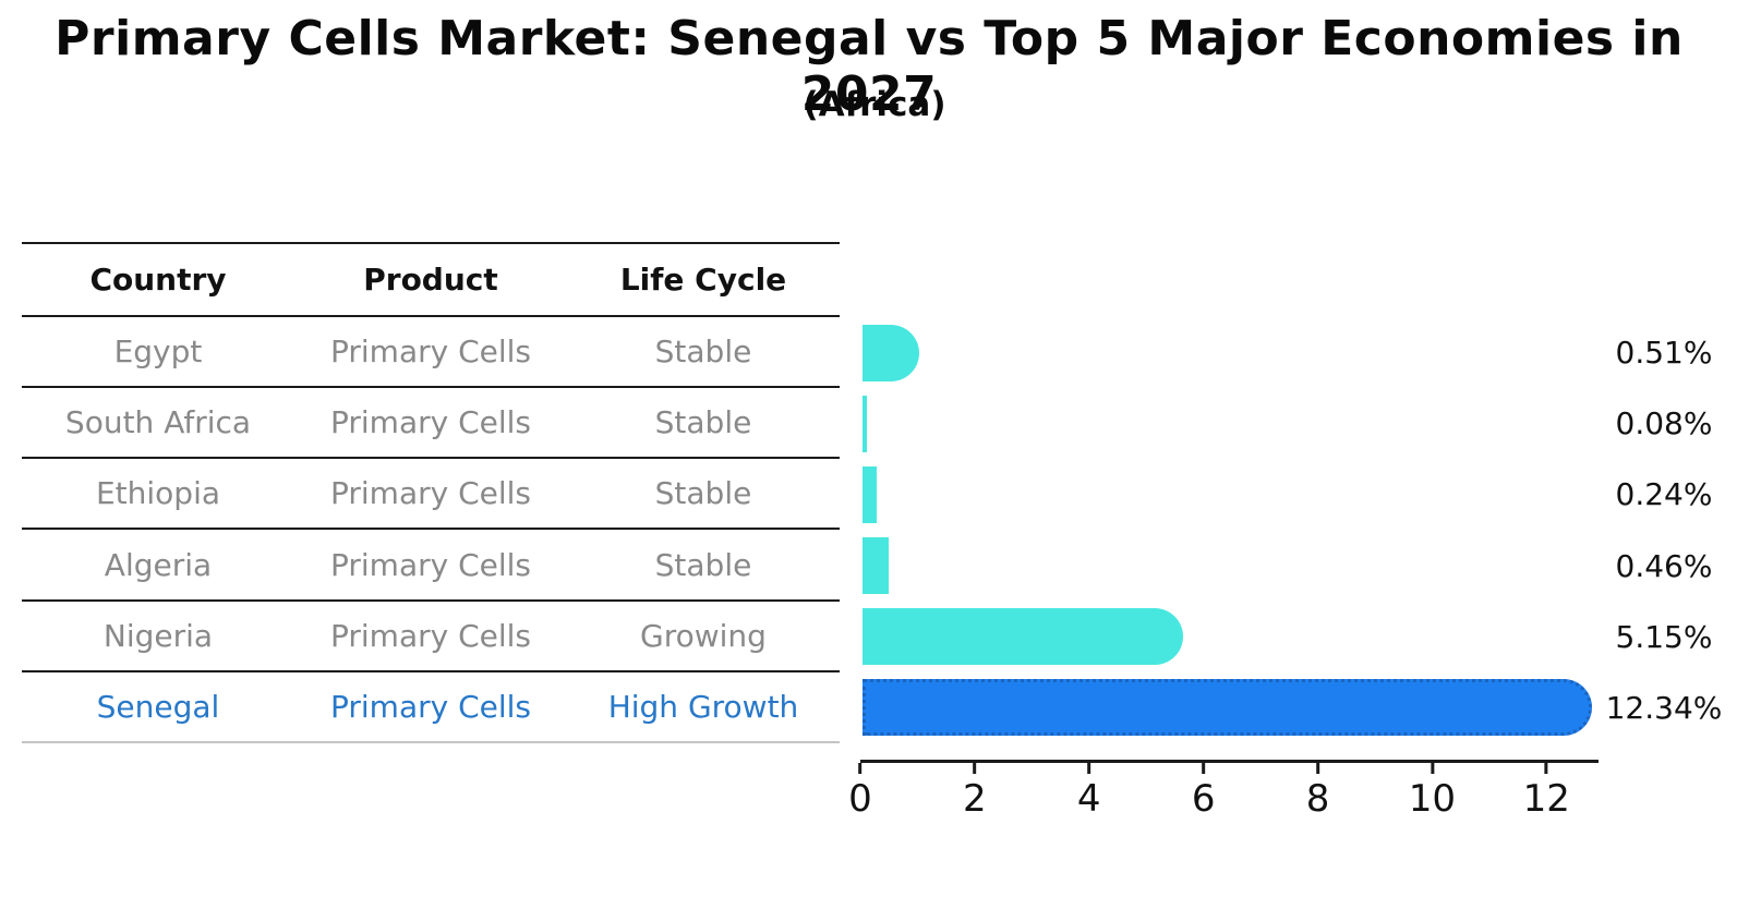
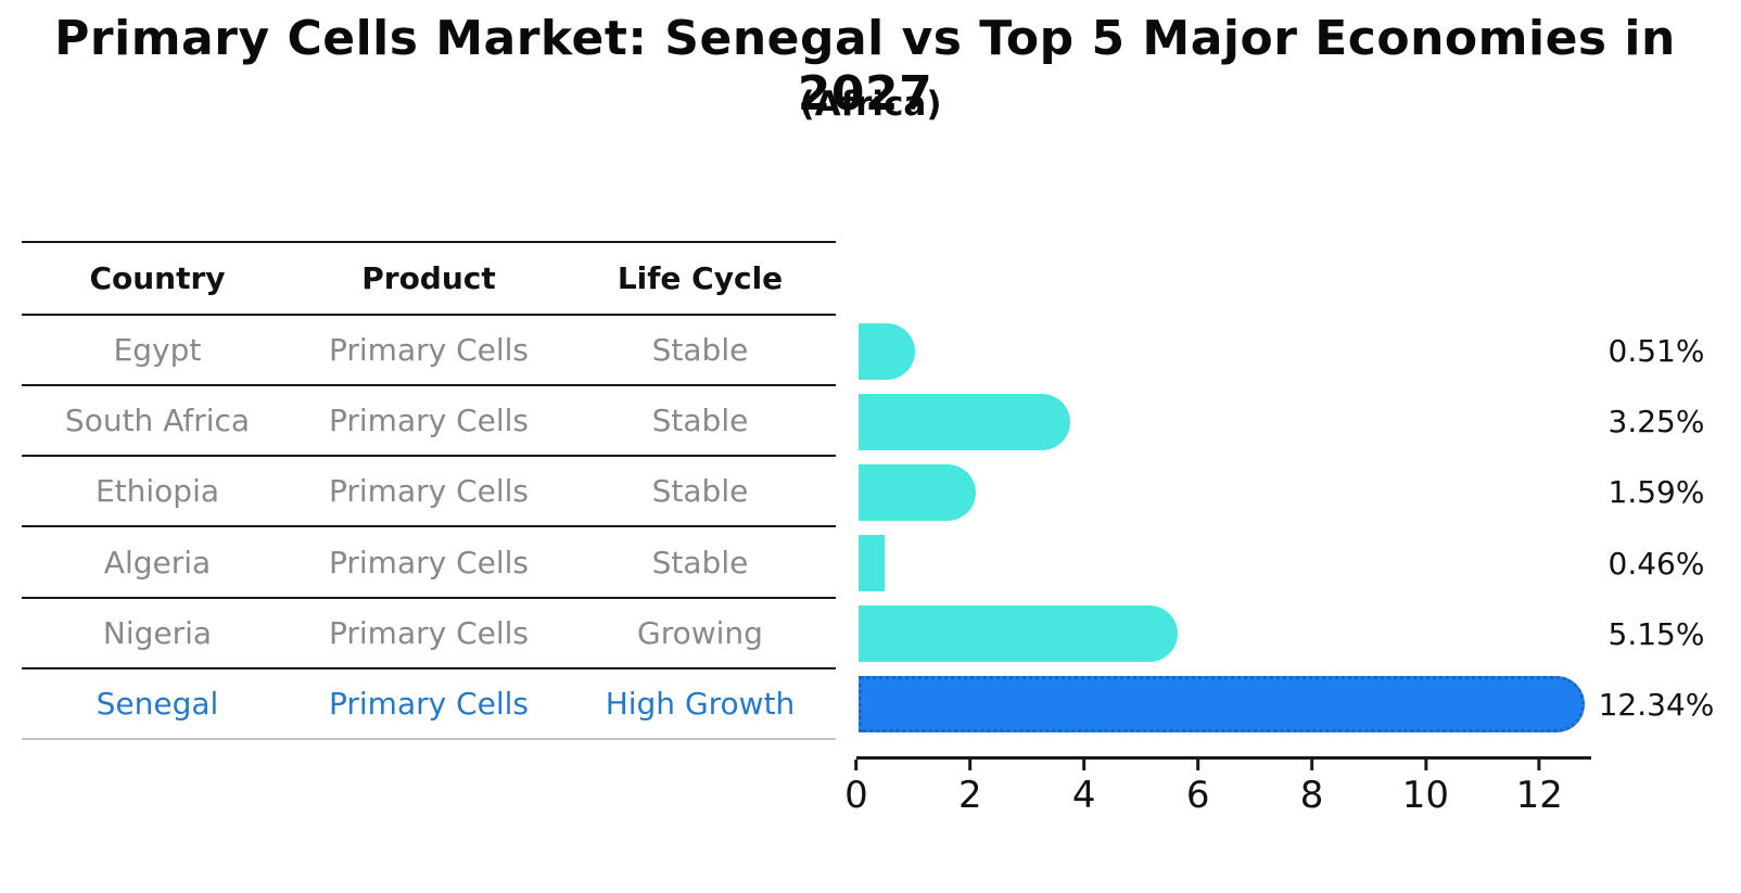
South Africa: 0.08% -> 3.25%
Ethiopia: 0.24% -> 1.59%
